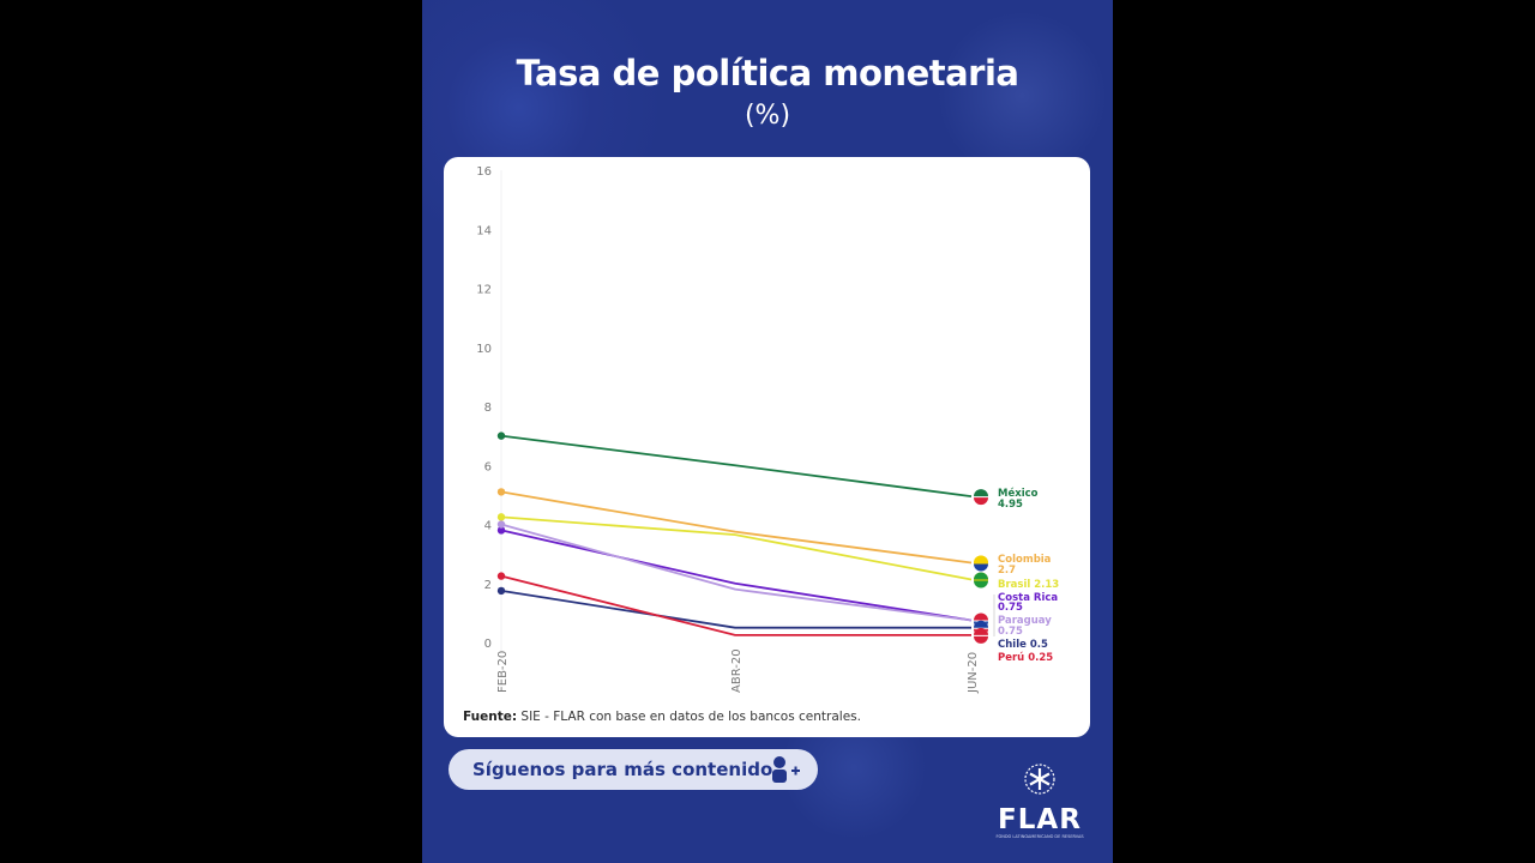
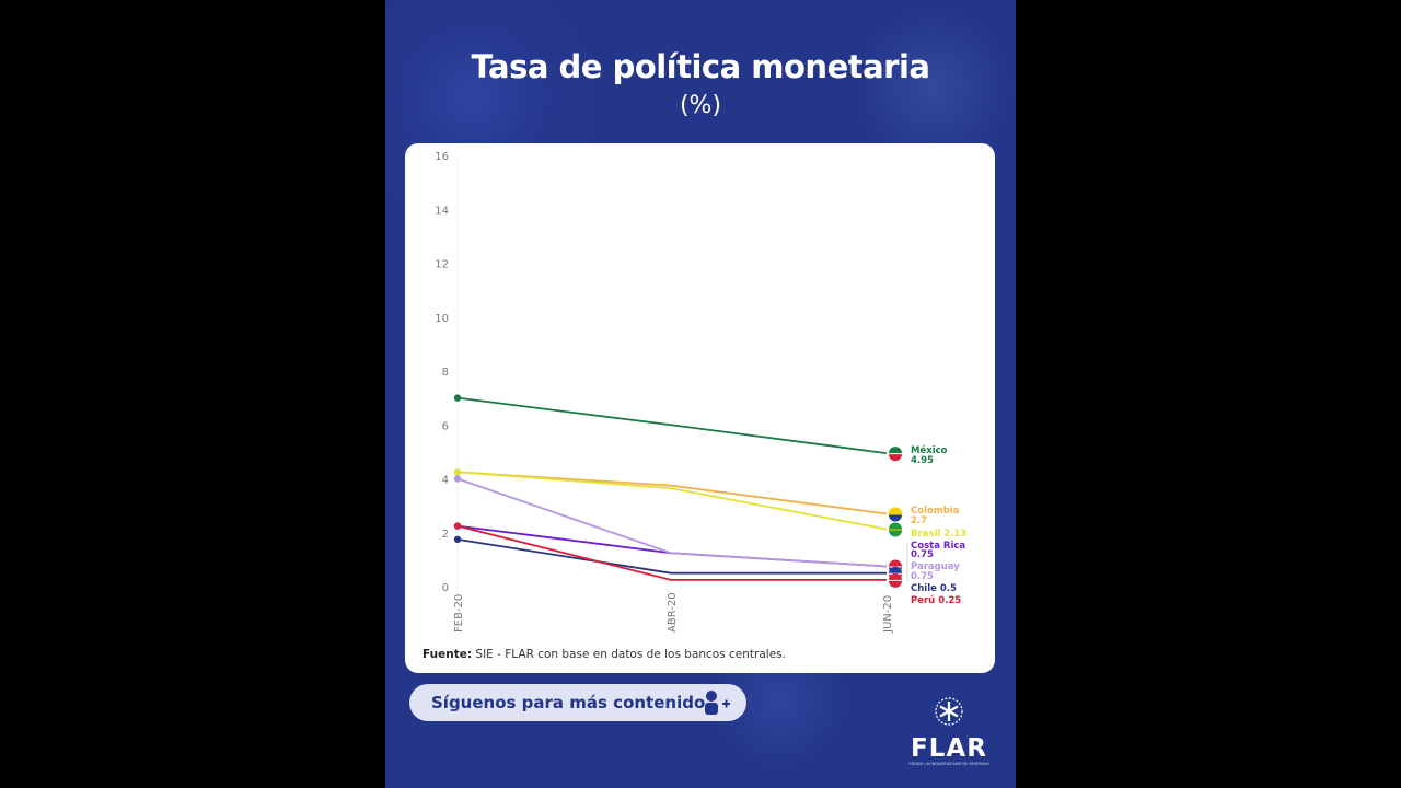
Colombia/FEB-20: 5.1 -> 4.2
Costa Rica/FEB-20: 3.8 -> 2.2
Costa Rica/ABR-20: 2.0 -> 1.2
Paraguay/ABR-20: 1.8 -> 1.2
